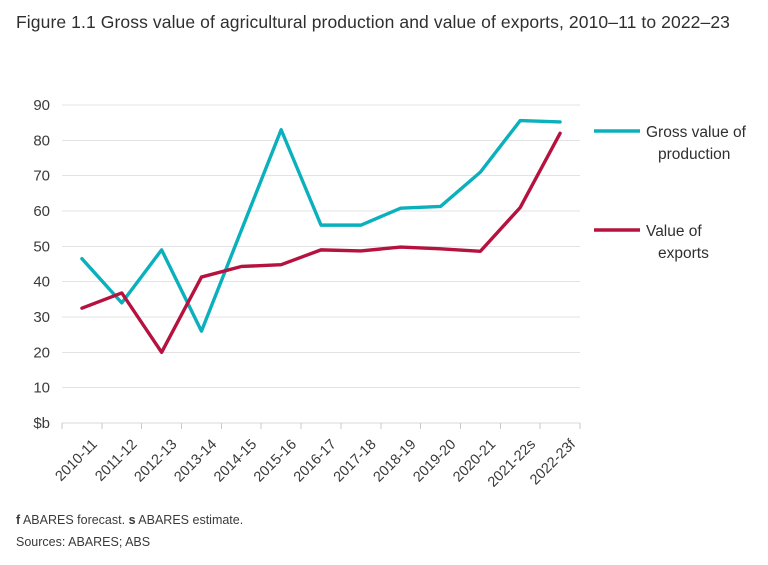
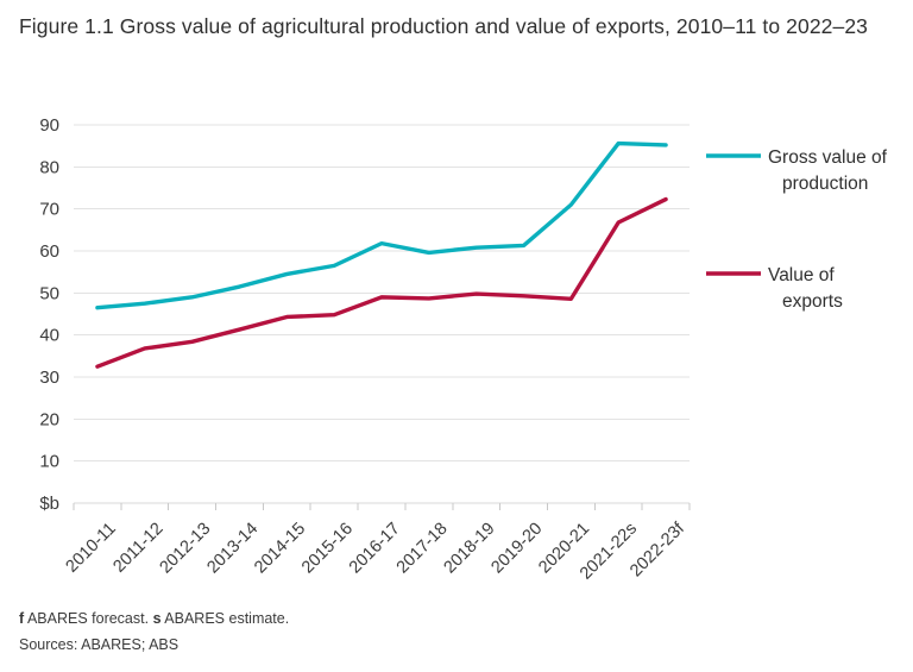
Gross value of production/2011-12: 34 -> 48
Value of exports/2012-13: 20 -> 38
Gross value of production/2013-14: 26 -> 52
Gross value of production/2015-16: 83 -> 56
Gross value of production/2016-17: 56 -> 62
Gross value of production/2017-18: 56 -> 60
Value of exports/2021-22s: 61 -> 67
Value of exports/2022-23f: 82 -> 72
